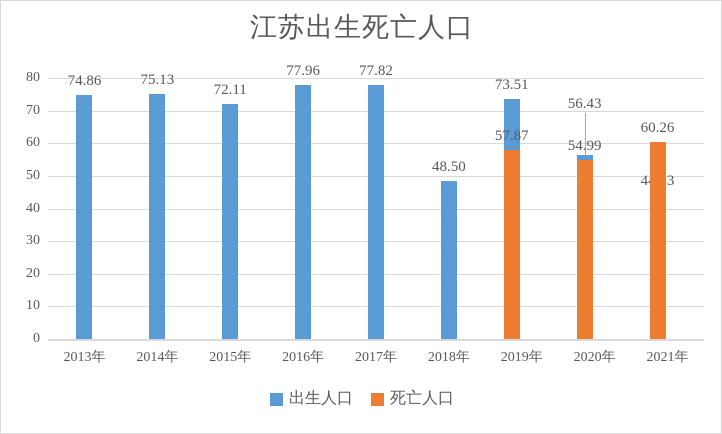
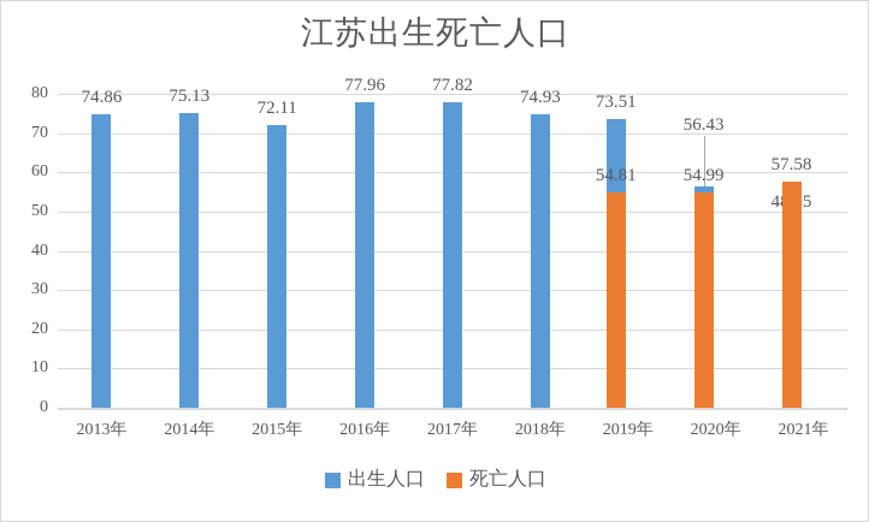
出生人口/2018年: 48.50 -> 74.93
死亡人口/2019年: 57.87 -> 54.81
出生人口/2021年: 44.13 -> 48.05
死亡人口/2021年: 60.26 -> 57.58
